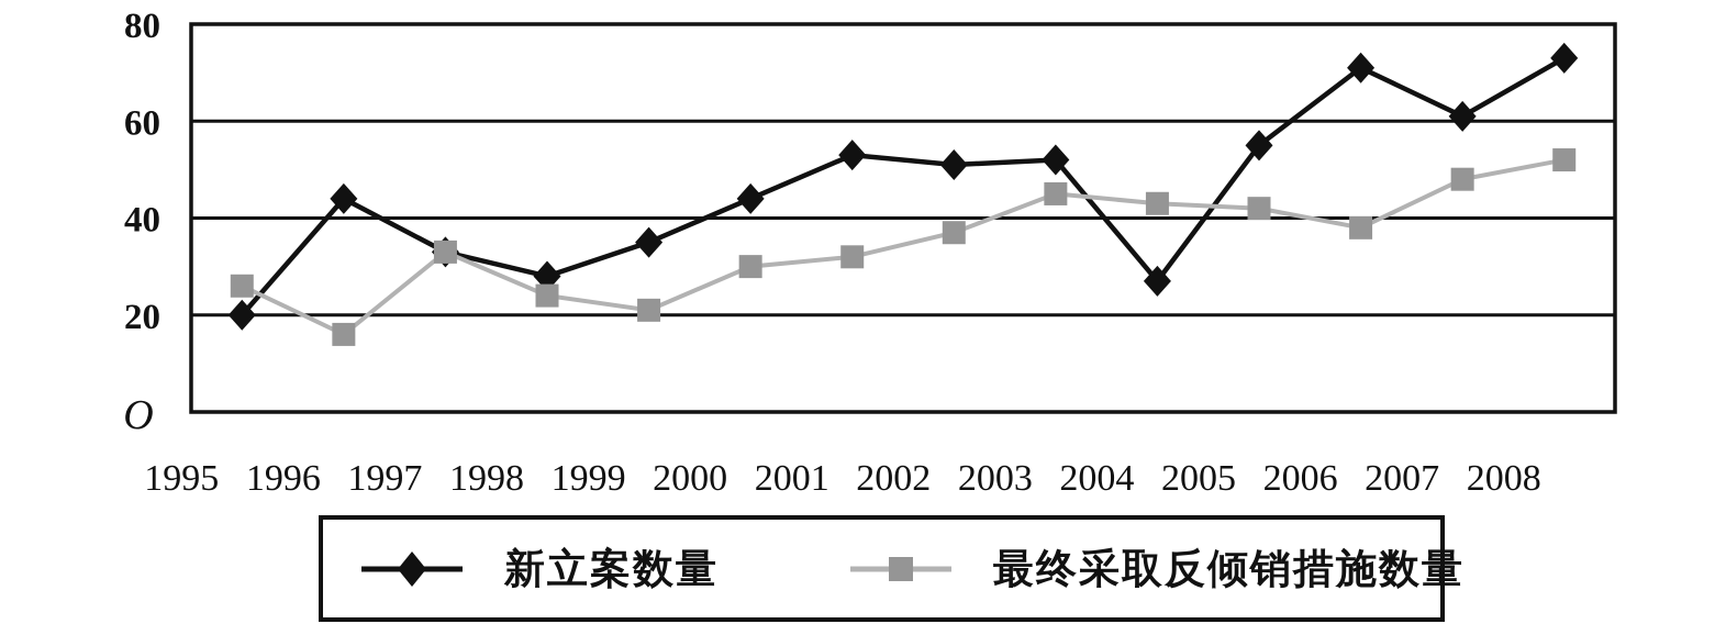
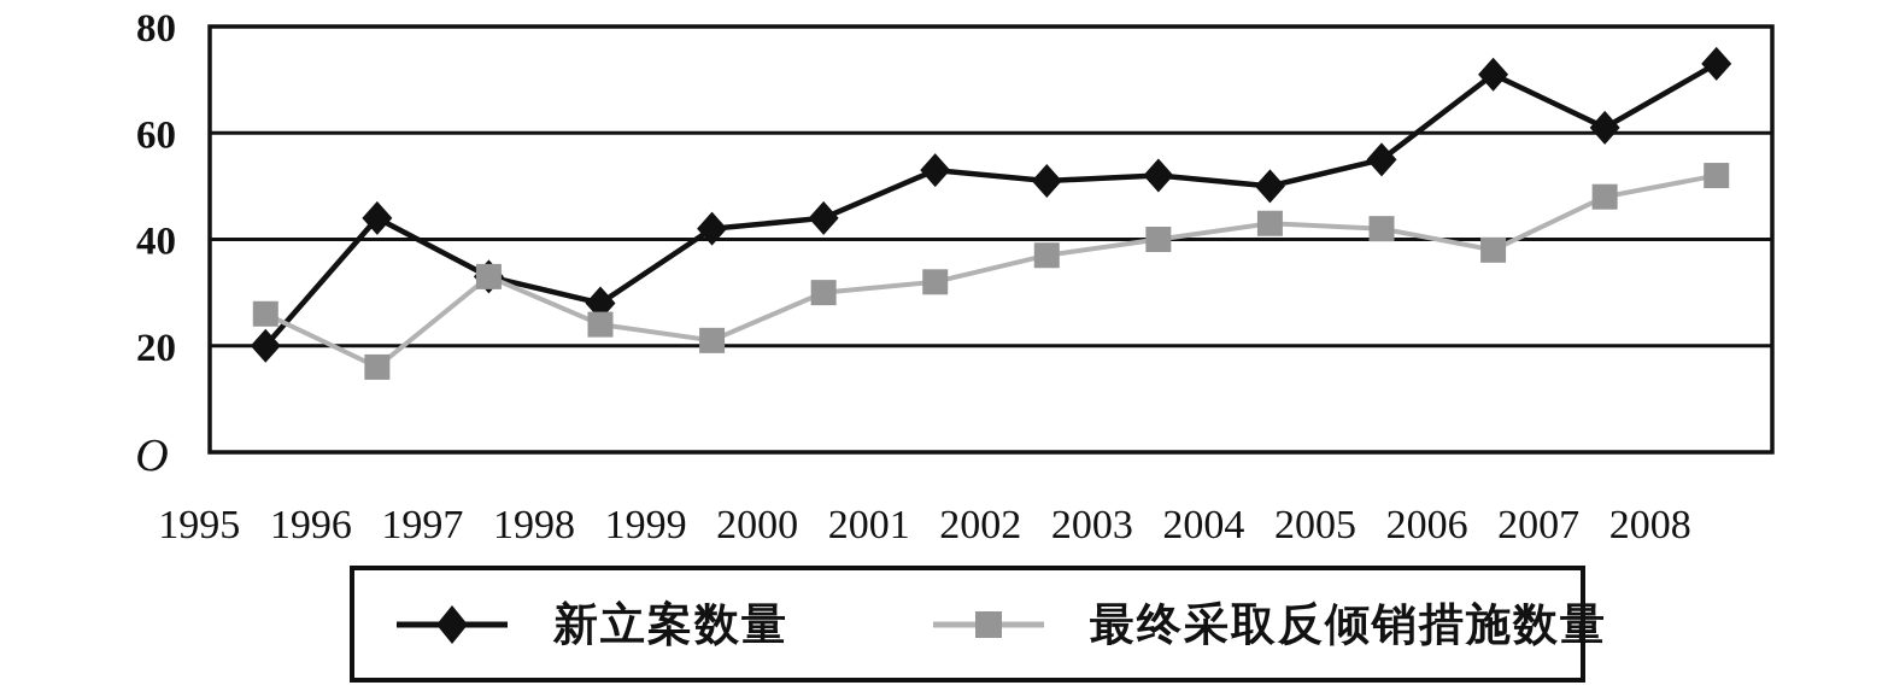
新立案数量/1999: 35 -> 42
最终采取反倾销措施数量/2003: 45 -> 40
新立案数量/2004: 27 -> 50
